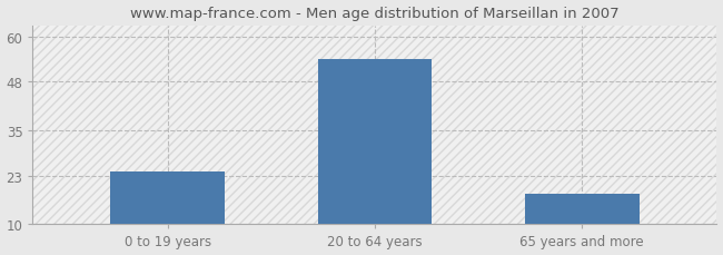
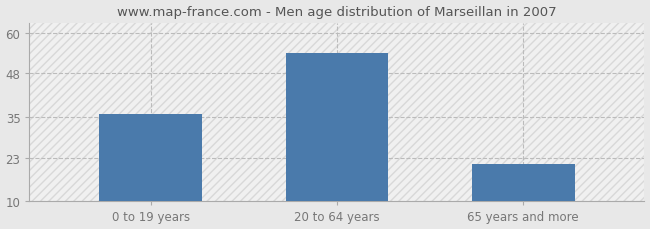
0 to 19 years: 24 -> 36
65 years and more: 18 -> 21
